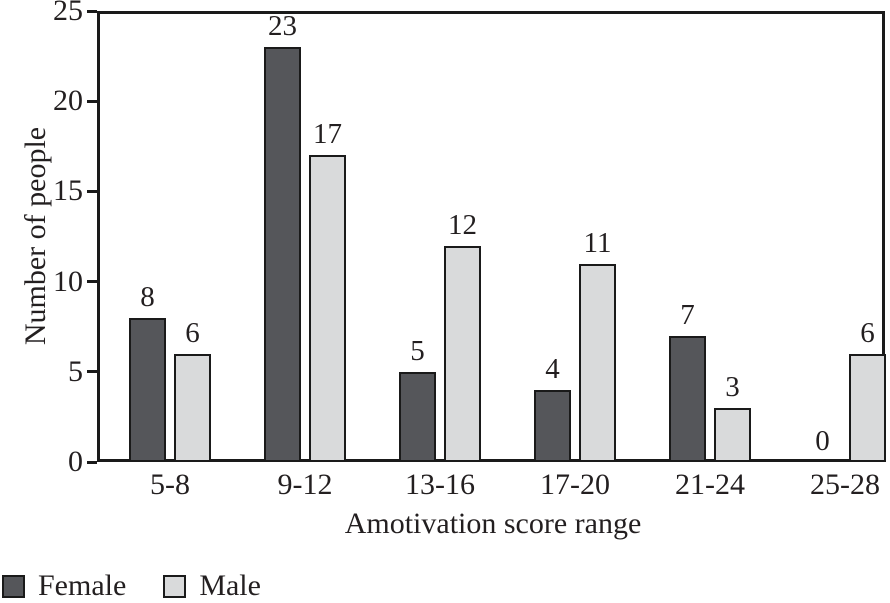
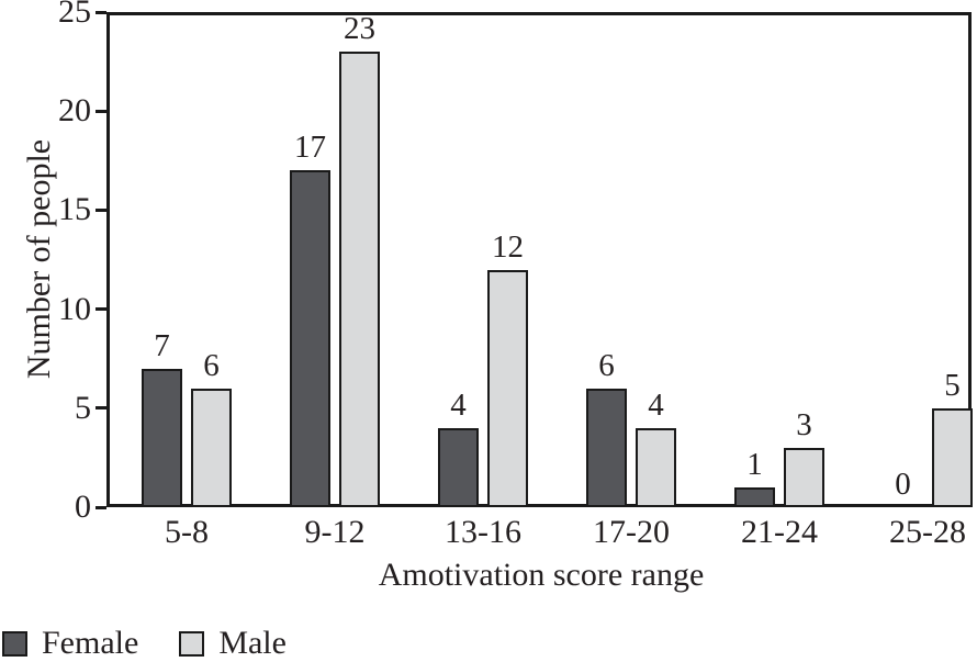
Female/5-8: 8 -> 7
Female/9-12: 23 -> 17
Male/9-12: 17 -> 23
Female/13-16: 5 -> 4
Female/17-20: 4 -> 6
Male/17-20: 11 -> 4
Female/21-24: 7 -> 1
Male/25-28: 6 -> 5
